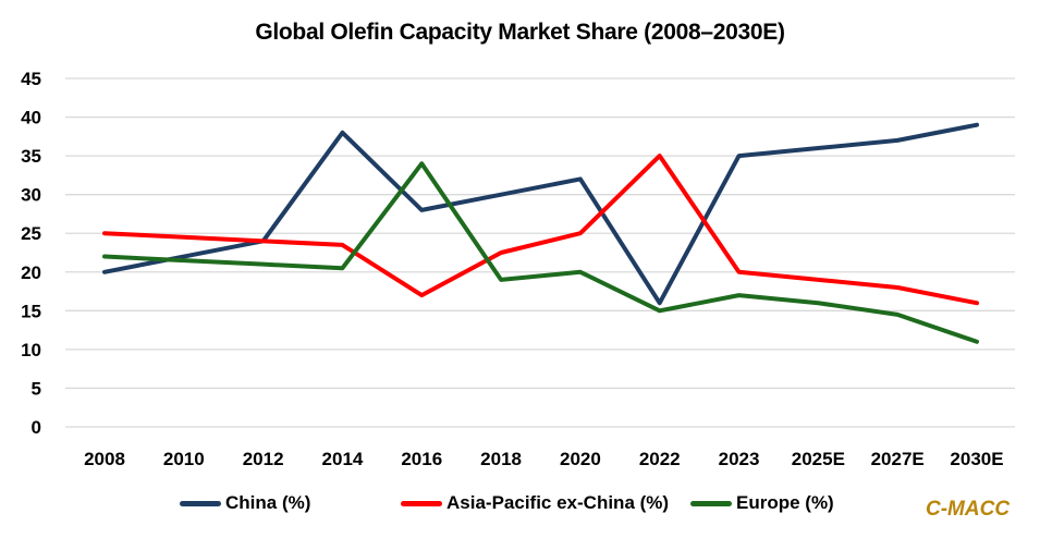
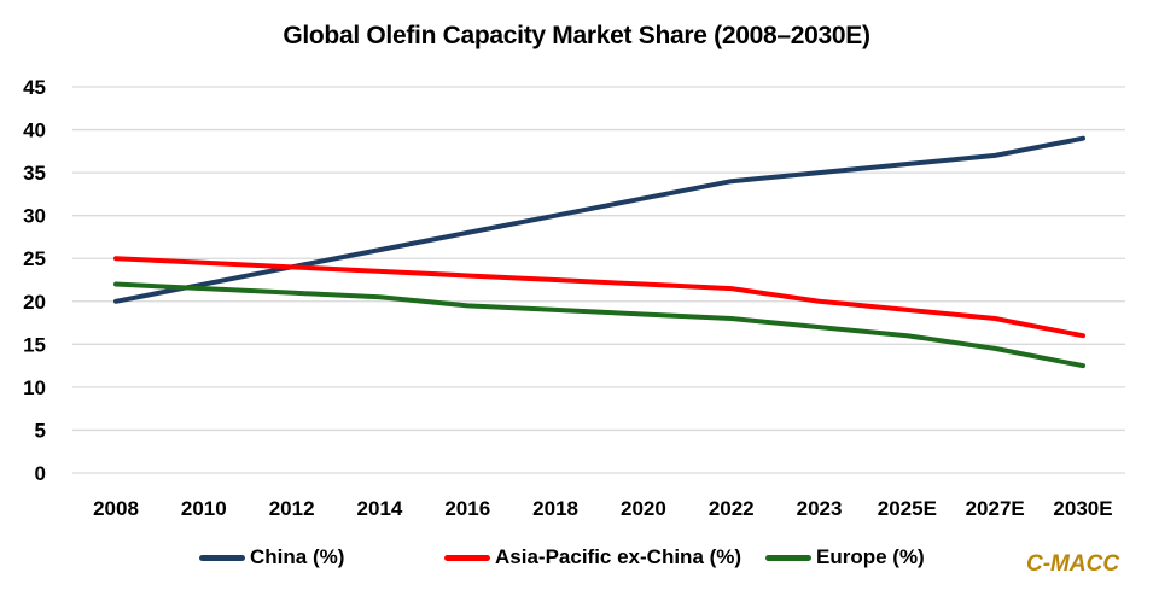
China (%)/2014: 38 -> 26
Asia-Pacific ex-China (%)/2016: 17 -> 23
Europe (%)/2016: 34 -> 20
Asia-Pacific ex-China (%)/2020: 25 -> 22
Europe (%)/2020: 20 -> 18
China (%)/2022: 16 -> 34
Asia-Pacific ex-China (%)/2022: 35 -> 22
Europe (%)/2022: 15 -> 18
Europe (%)/2030E: 11 -> 12
